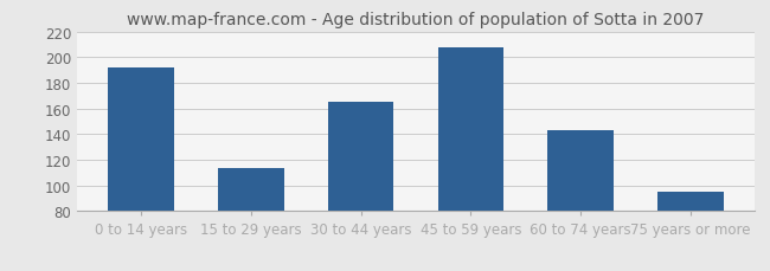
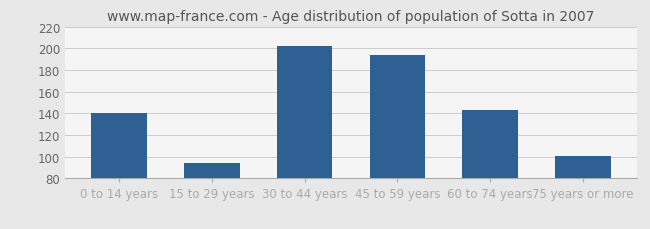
0 to 14 years: 192 -> 140
15 to 29 years: 114 -> 94
30 to 44 years: 165 -> 202
45 to 59 years: 208 -> 194
75 years or more: 95 -> 101
